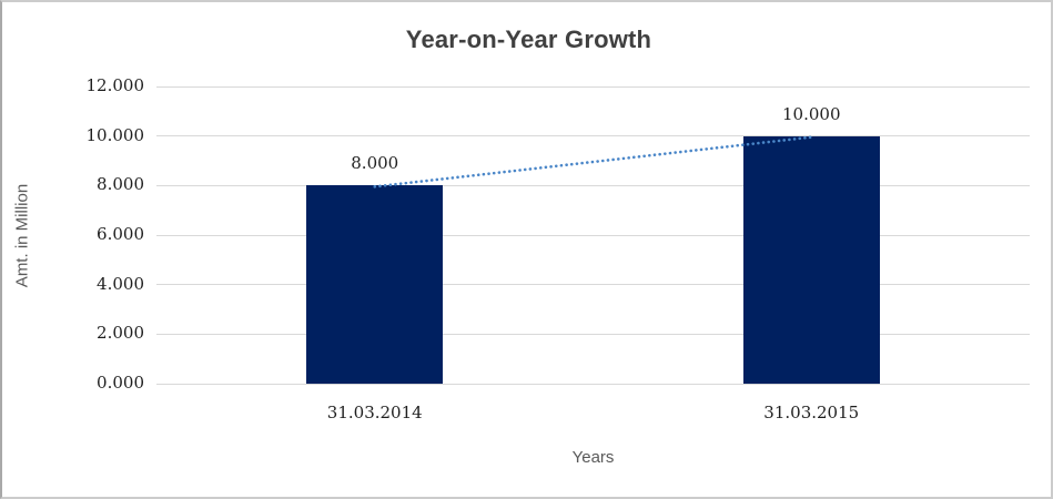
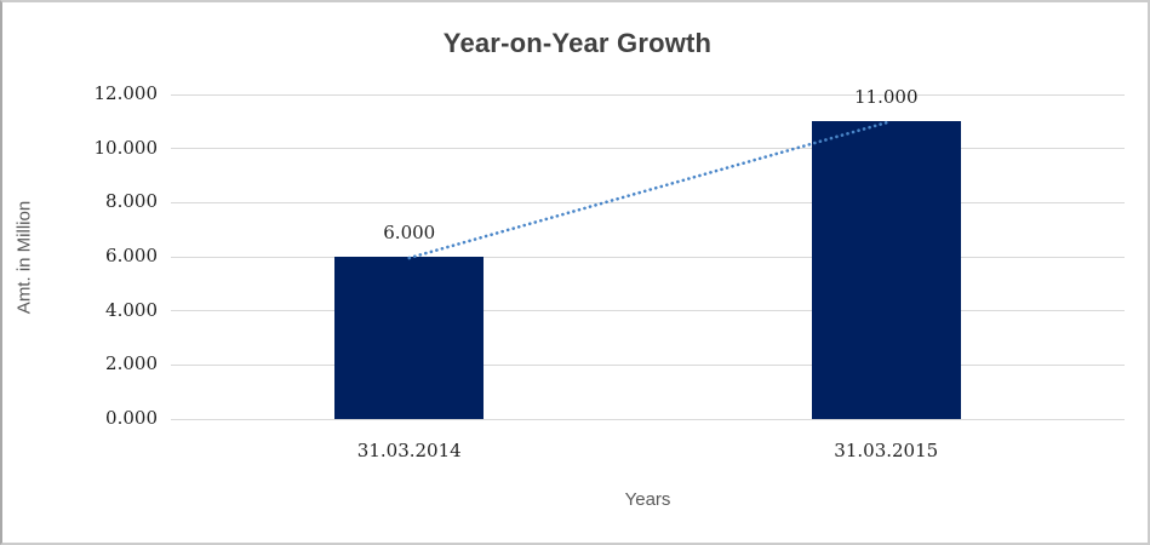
31.03.2014: 8.000 -> 6.000
31.03.2015: 10.000 -> 11.000
